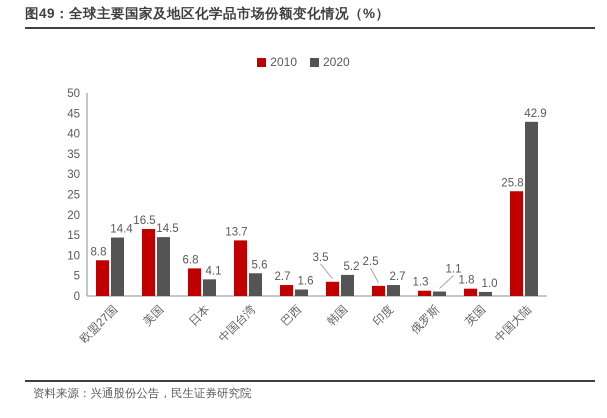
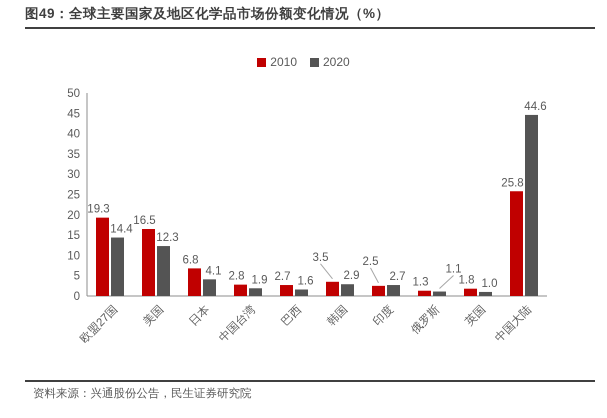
2010/欧盟27国: 8.8 -> 19.3
2020/美国: 14.5 -> 12.3
2010/中国台湾: 13.7 -> 2.8
2020/中国台湾: 5.6 -> 1.9
2020/韩国: 5.2 -> 2.9
2020/中国大陆: 42.9 -> 44.6
